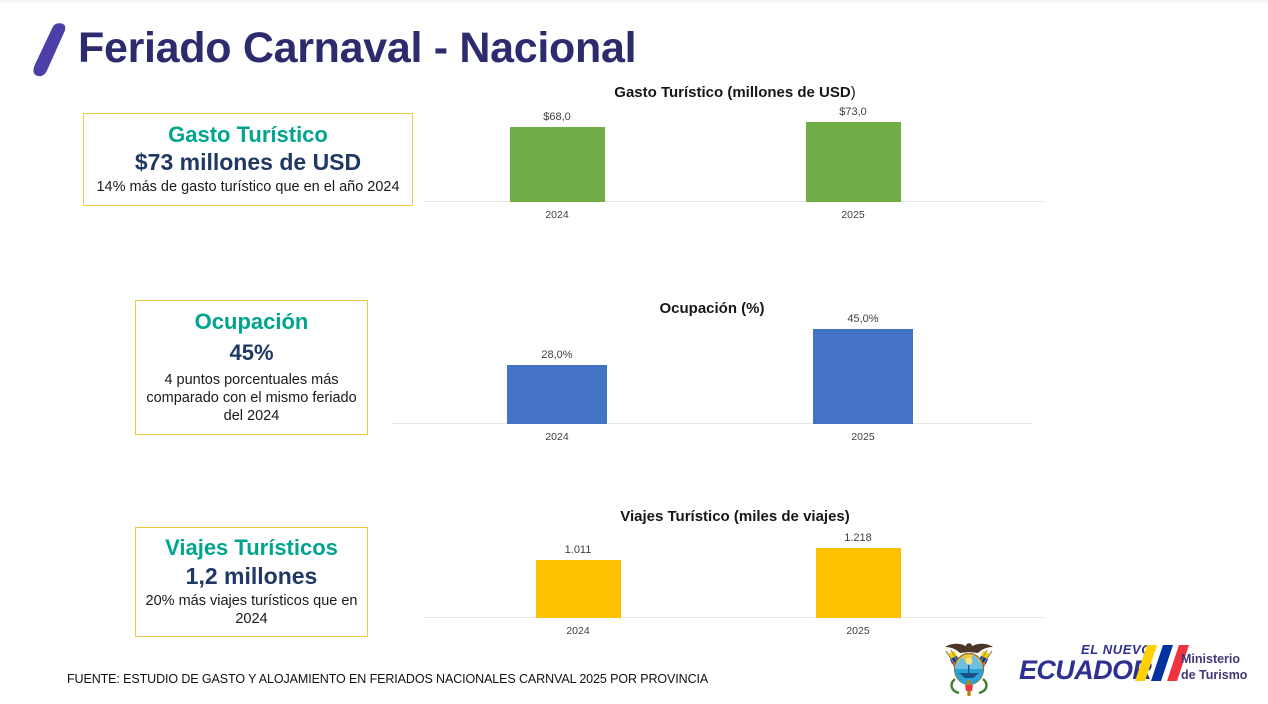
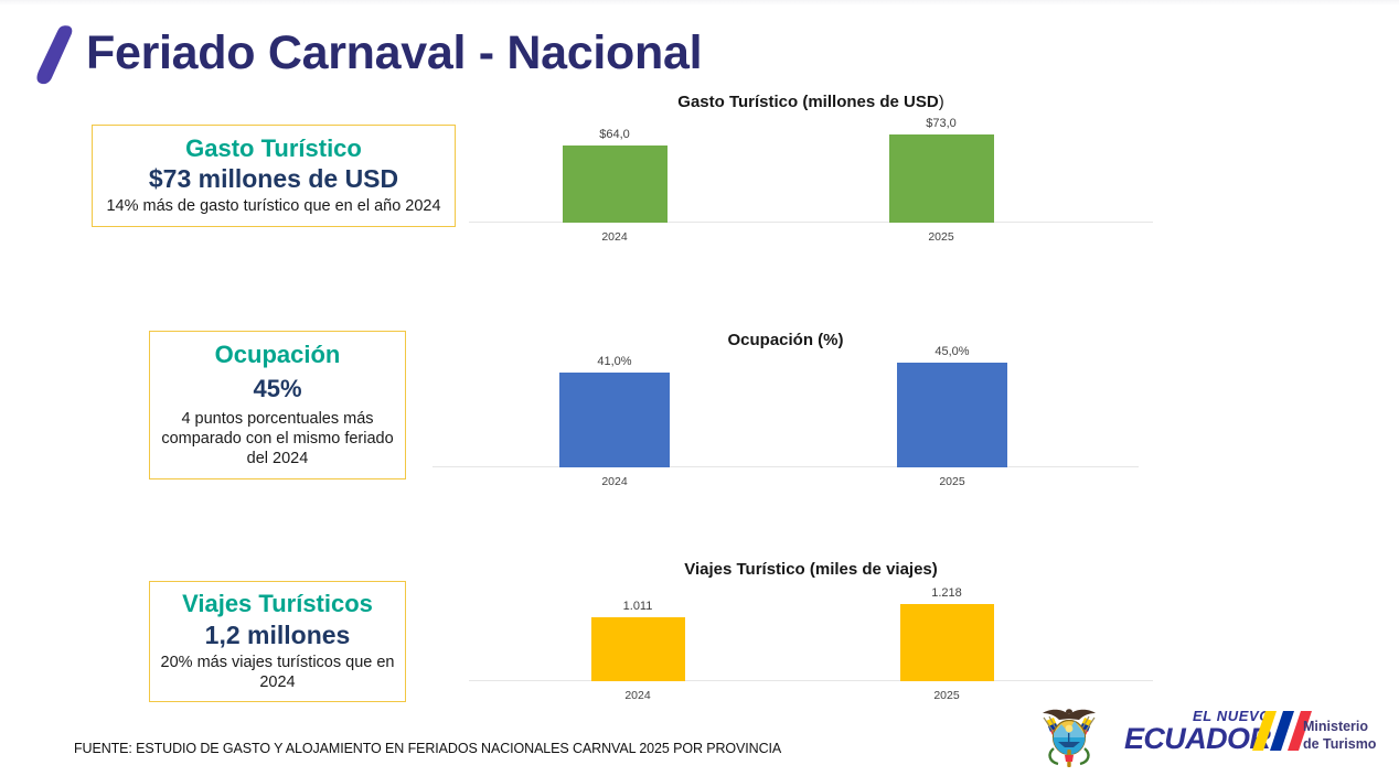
Gasto Turístico (millones de USD/2024: $68,0 -> $64,0
Ocupación (%)/2024: 28,0% -> 41,0%
